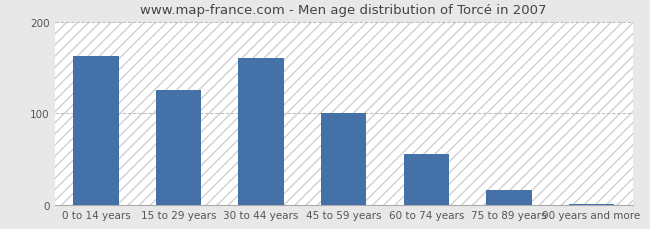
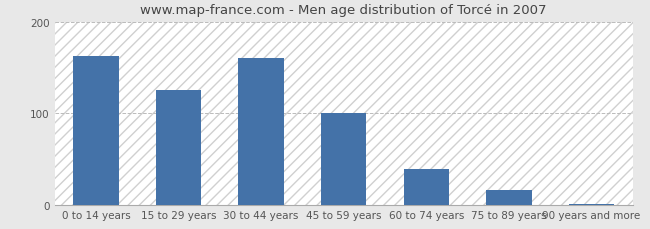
60 to 74 years: 56 -> 40
